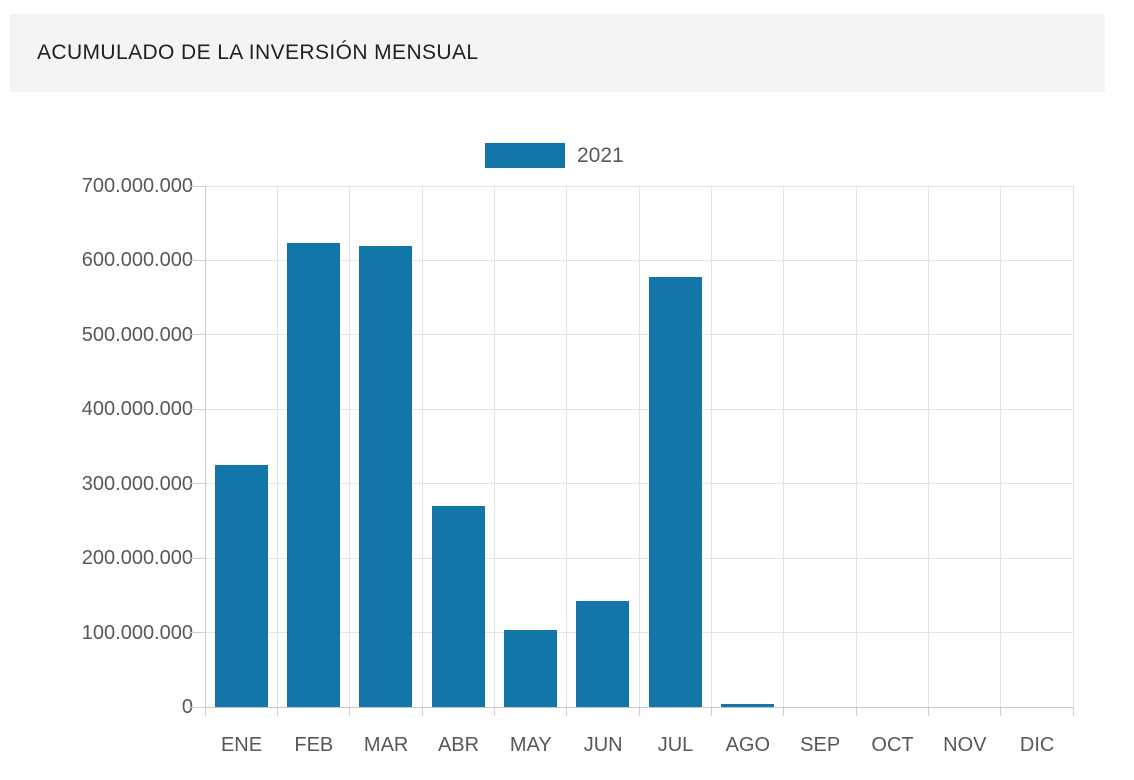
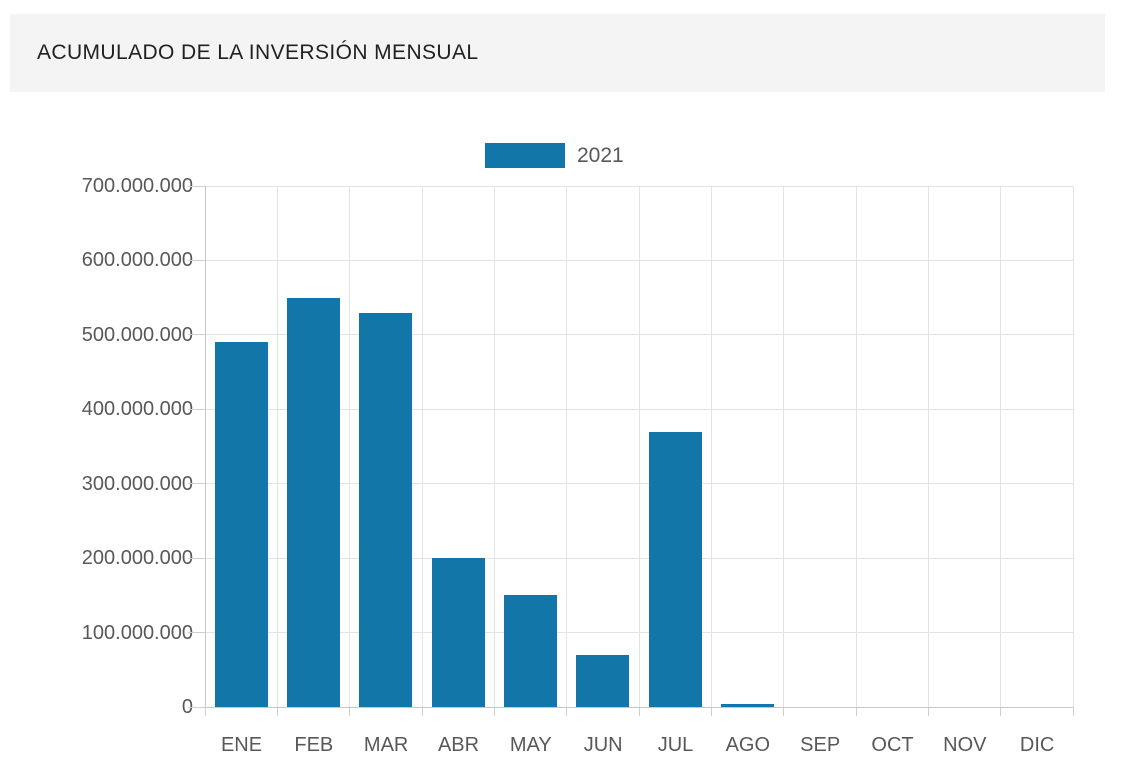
ENE: 320000000 -> 490000000
FEB: 620000000 -> 550000000
MAR: 620000000 -> 530000000
ABR: 270000000 -> 200000000
MAY: 100000000 -> 150000000
JUN: 140000000 -> 70000000
JUL: 580000000 -> 370000000
